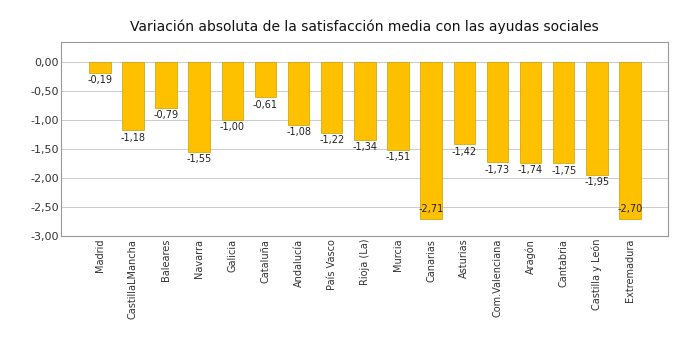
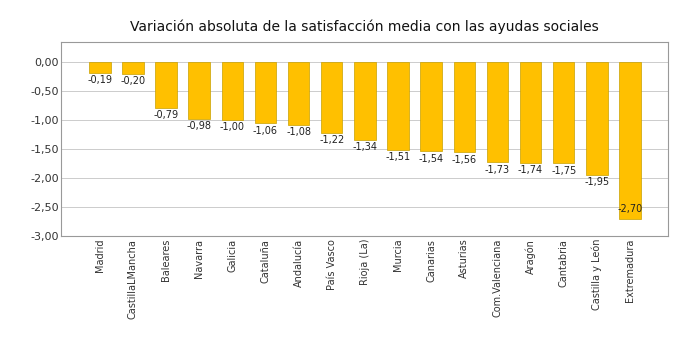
CastillaLMancha: -1,18 -> -0,20
Navarra: -1,55 -> -0,98
Cataluña: -0,61 -> -1,06
Canarias: -2,71 -> -1,54
Asturias: -1,42 -> -1,56
